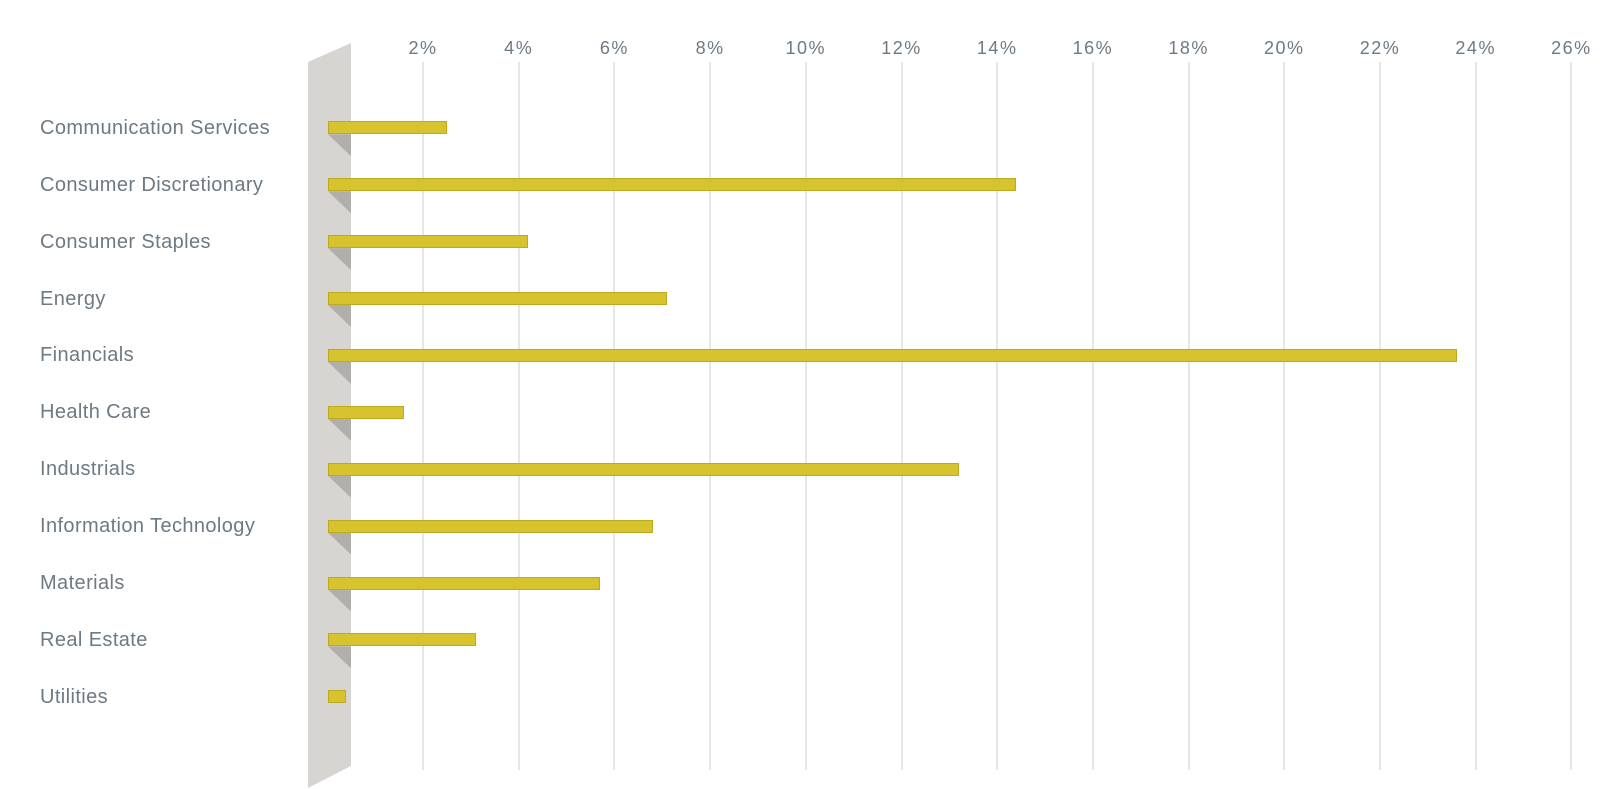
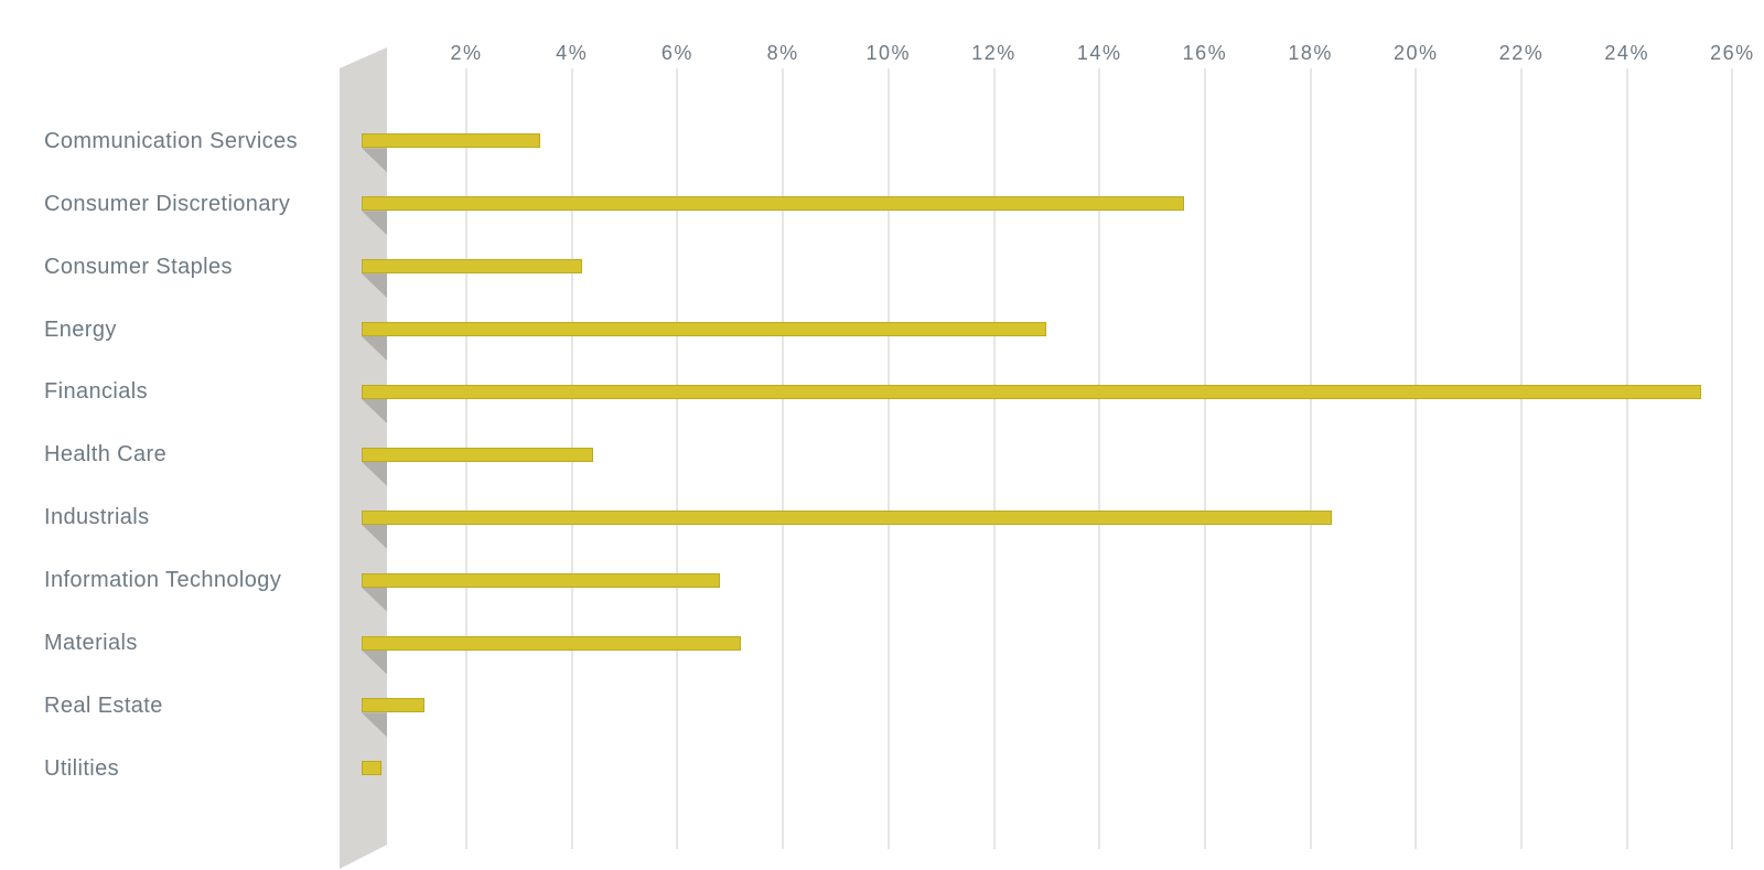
Communication Services: 2.5% -> 3.4%
Consumer Discretionary: 14.4% -> 15.6%
Energy: 7.1% -> 13.0%
Financials: 23.6% -> 25.4%
Health Care: 1.6% -> 4.4%
Industrials: 13.2% -> 18.4%
Materials: 5.7% -> 7.2%
Real Estate: 3.1% -> 1.2%
